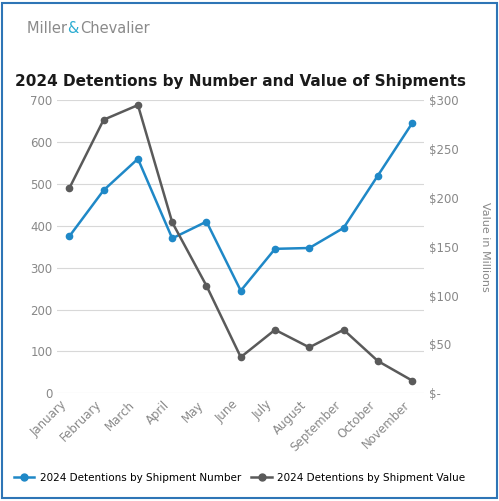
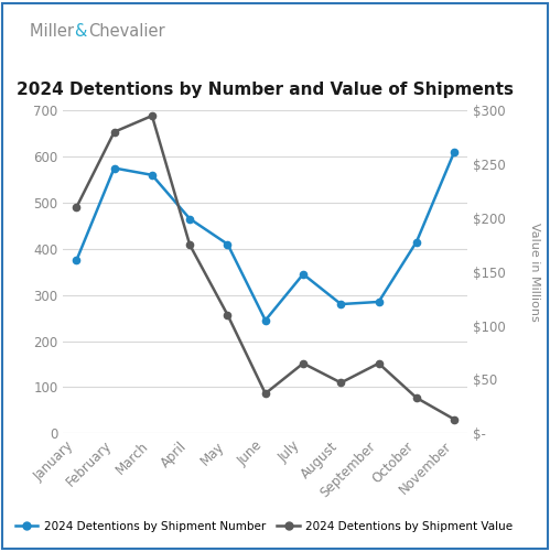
2024 Detentions by Shipment Number/February: 485 -> 575
2024 Detentions by Shipment Number/April: 370 -> 465
2024 Detentions by Shipment Number/August: 347 -> 280
2024 Detentions by Shipment Number/September: 395 -> 285
2024 Detentions by Shipment Number/October: 520 -> 415
2024 Detentions by Shipment Number/November: 645 -> 610
